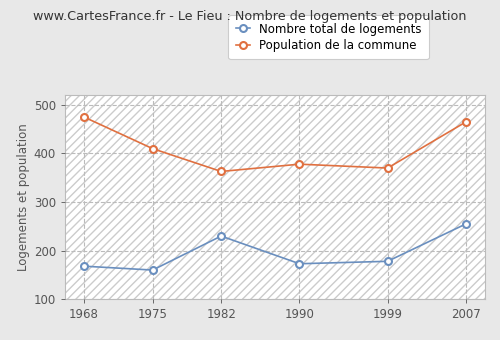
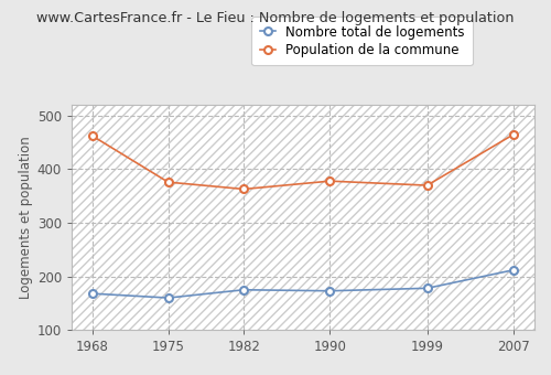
Population de la commune/1968: 475 -> 462
Population de la commune/1975: 410 -> 376
Nombre total de logements/1982: 230 -> 175
Nombre total de logements/2007: 255 -> 212
